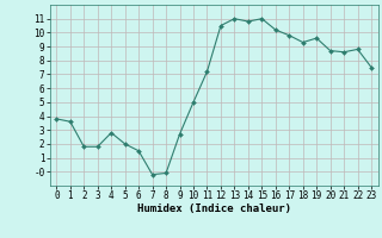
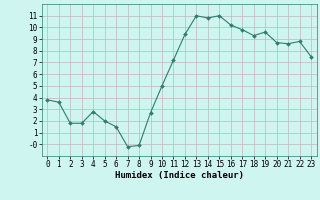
12: 10.5 -> 9.4
